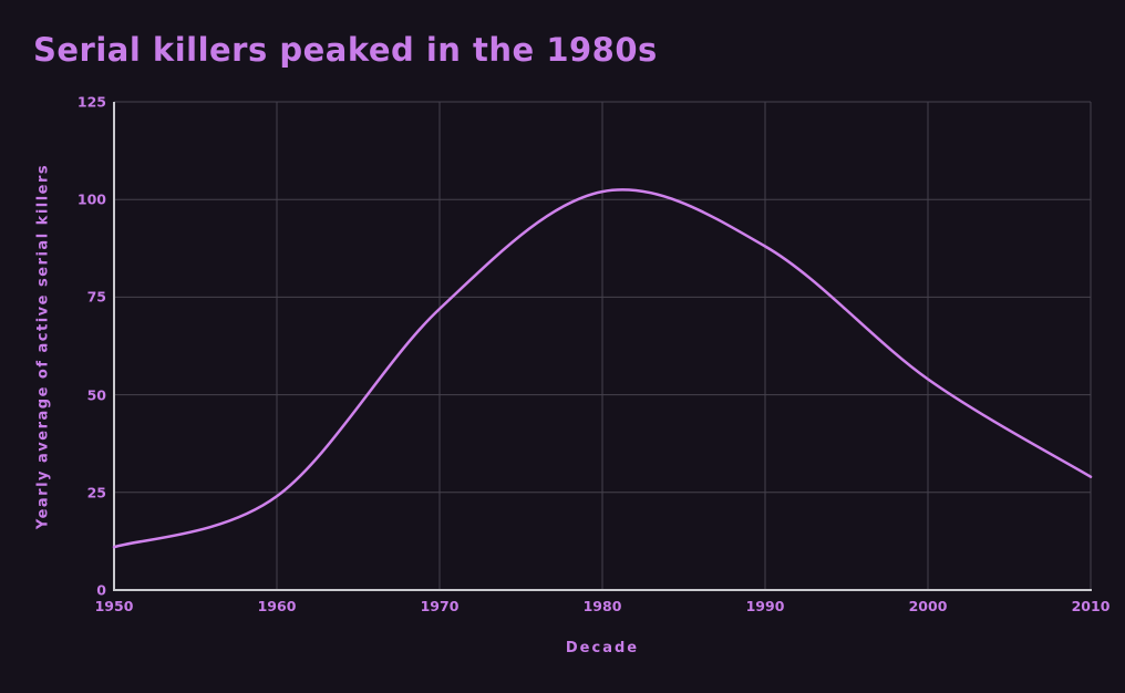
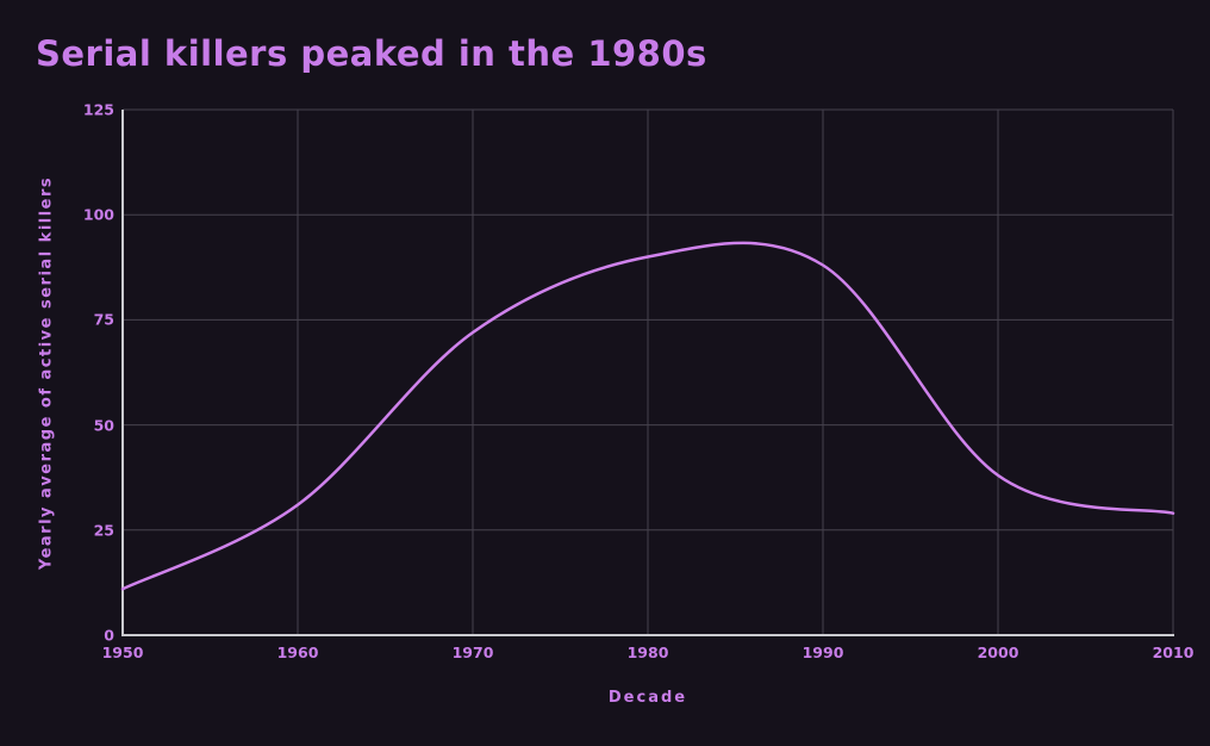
1960: 24 -> 31
1980: 102 -> 90
2000: 54 -> 38
